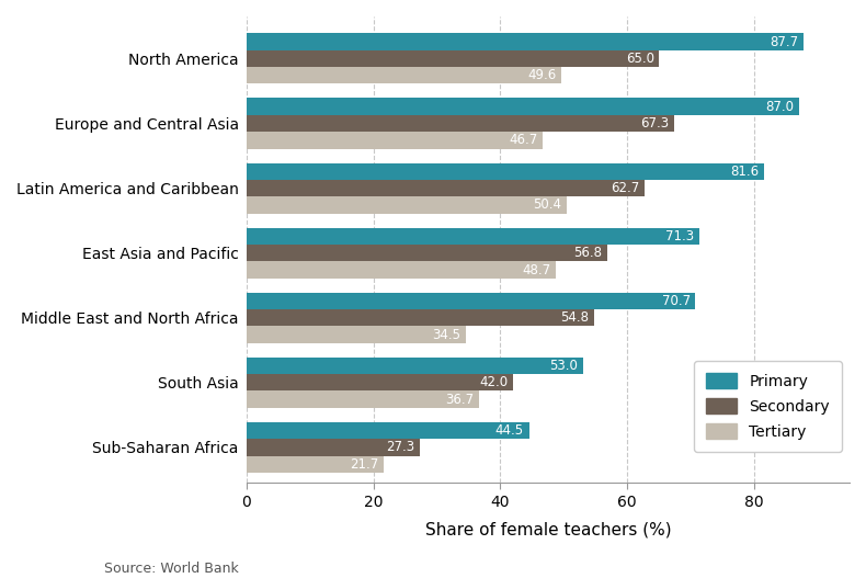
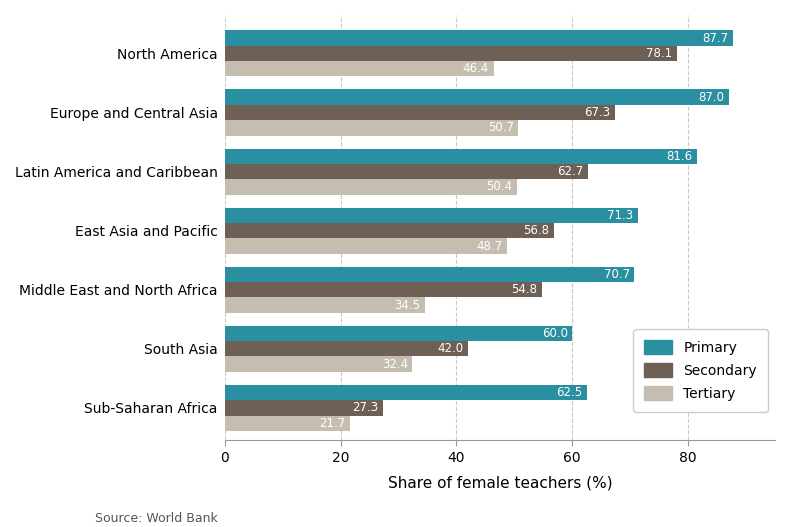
Secondary/North America: 65.0 -> 78.1
Tertiary/North America: 49.6 -> 46.4
Tertiary/Europe and Central Asia: 46.7 -> 50.7
Primary/South Asia: 53.0 -> 60.0
Tertiary/South Asia: 36.7 -> 32.4
Primary/Sub-Saharan Africa: 44.5 -> 62.5
